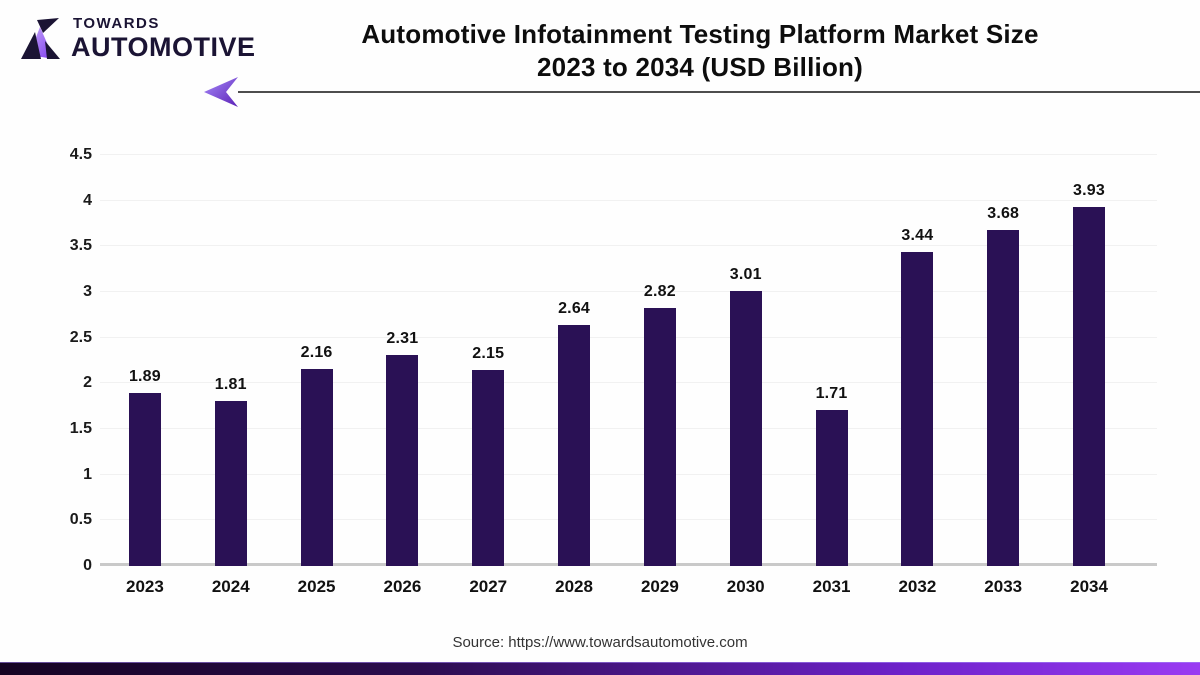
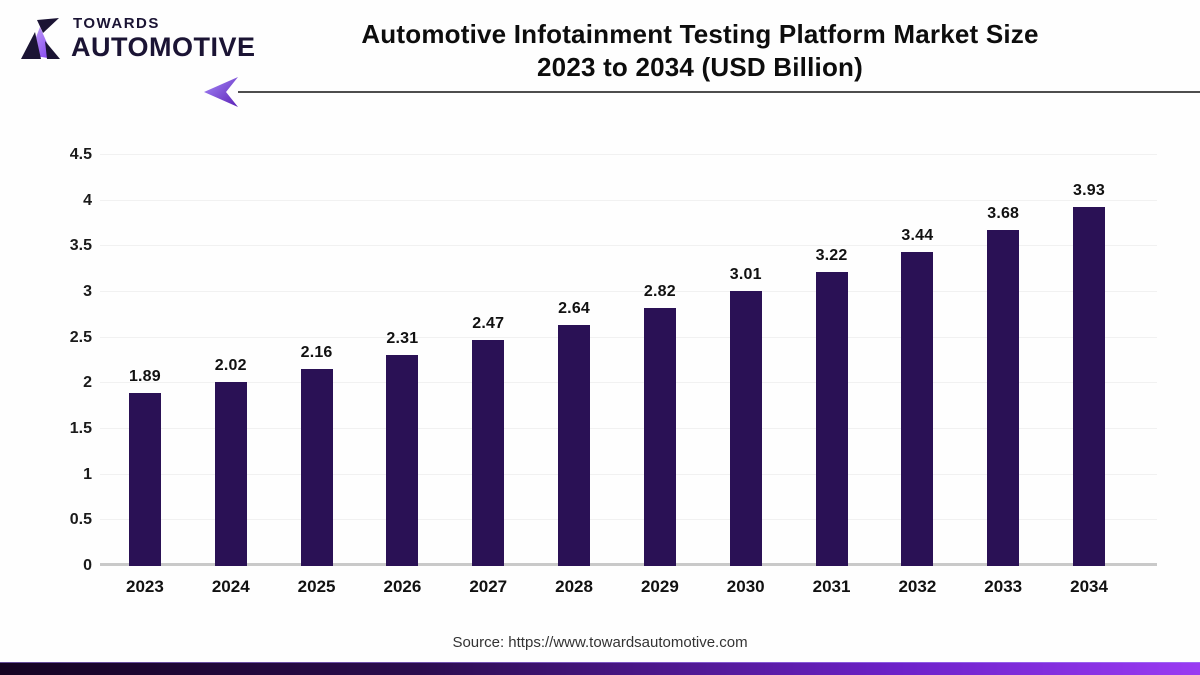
2024: 1.81 -> 2.02
2027: 2.15 -> 2.47
2031: 1.71 -> 3.22
